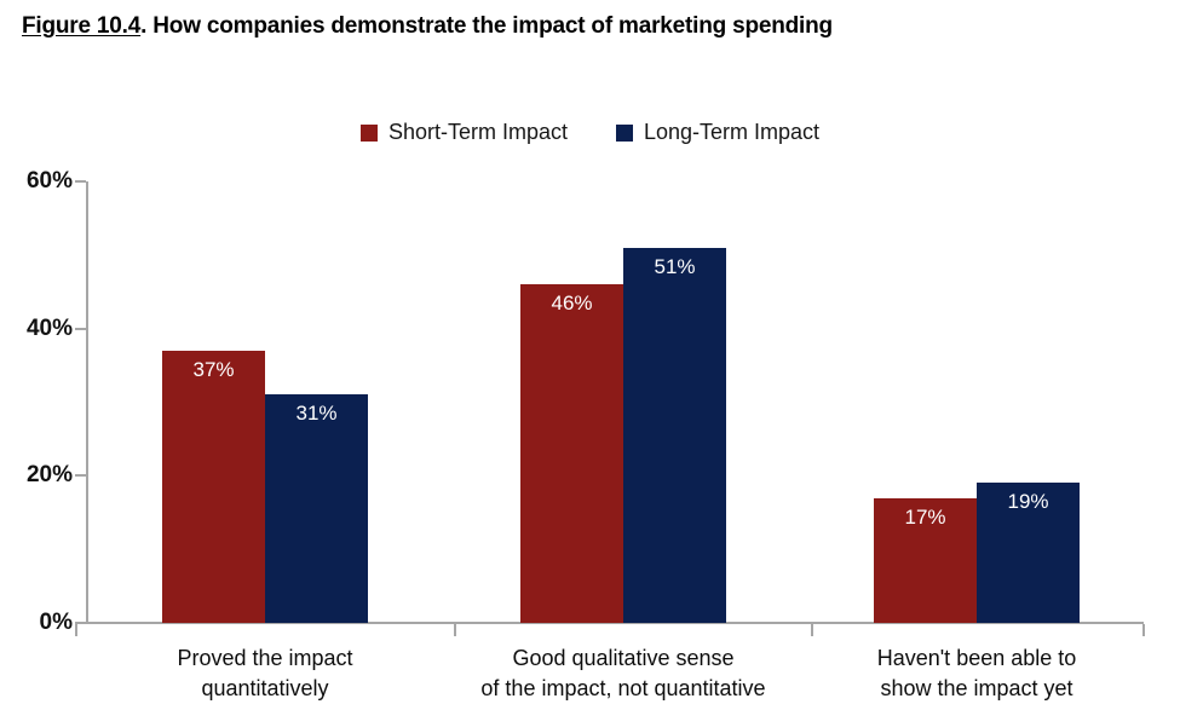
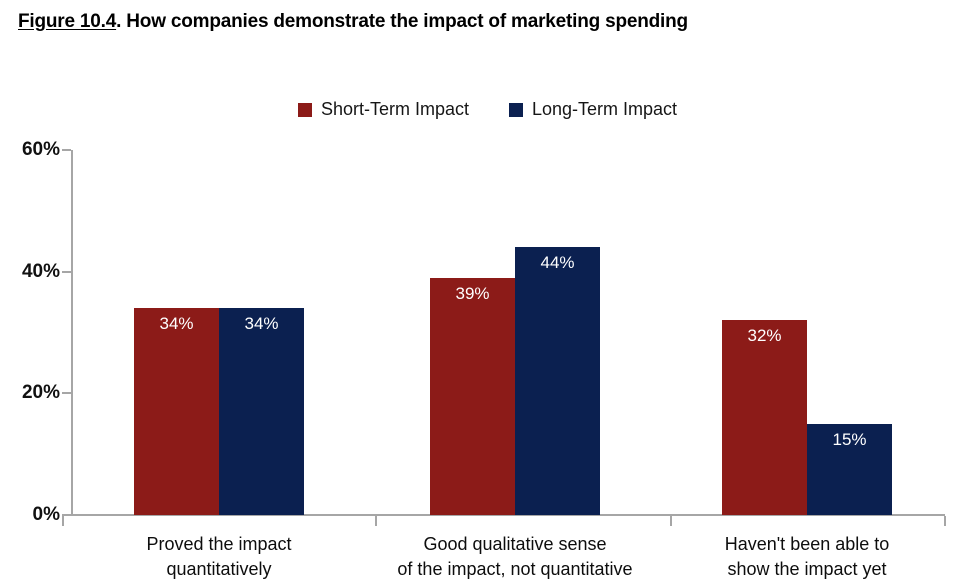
Short-Term Impact/Proved the impact quantitatively: 37% -> 34%
Long-Term Impact/Proved the impact quantitatively: 31% -> 34%
Short-Term Impact/Good qualitative sense of the impact, not quantitative: 46% -> 39%
Long-Term Impact/Good qualitative sense of the impact, not quantitative: 51% -> 44%
Short-Term Impact/Haven't been able to show the impact yet: 17% -> 32%
Long-Term Impact/Haven't been able to show the impact yet: 19% -> 15%
